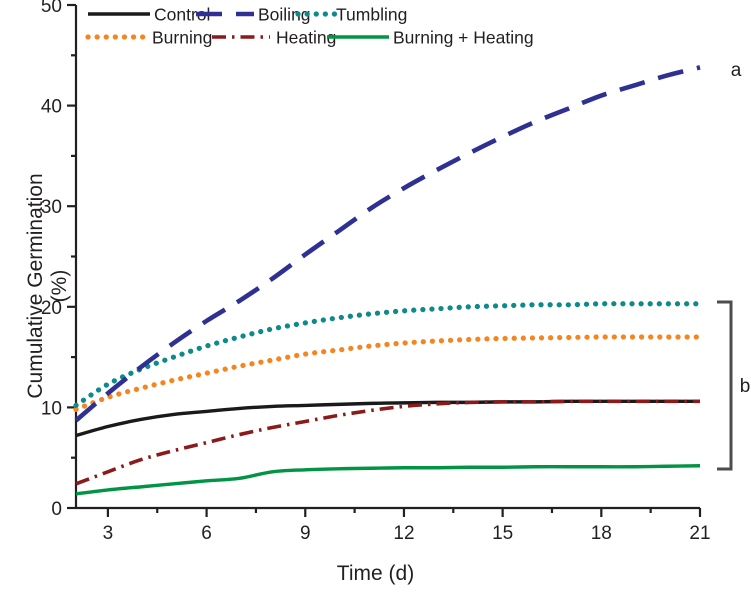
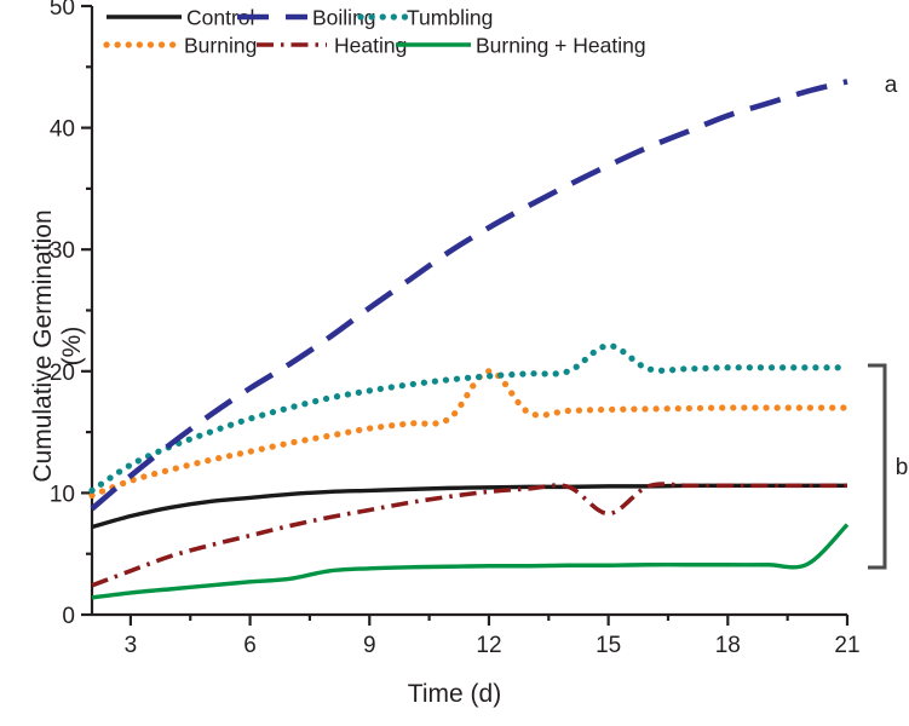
Burning/12: 16.4 -> 20.0
Tumbling/15: 20.1 -> 22.1
Heating/15: 10.6 -> 8.3
Burning + Heating/21: 4.2 -> 7.4
